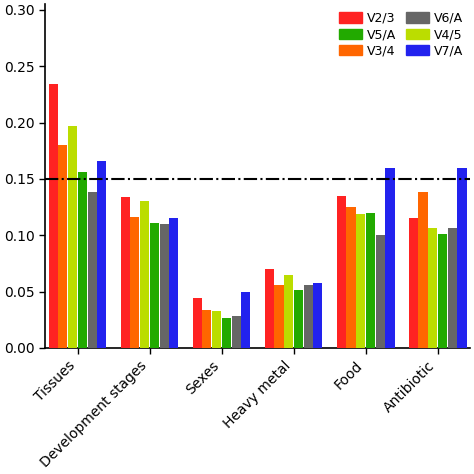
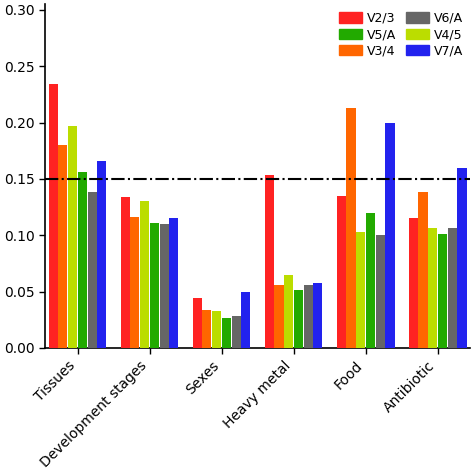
V2/3/Heavy metal: 0.070 -> 0.153
V3/4/Food: 0.125 -> 0.213
V4/5/Food: 0.119 -> 0.103
V7/A/Food: 0.160 -> 0.200
